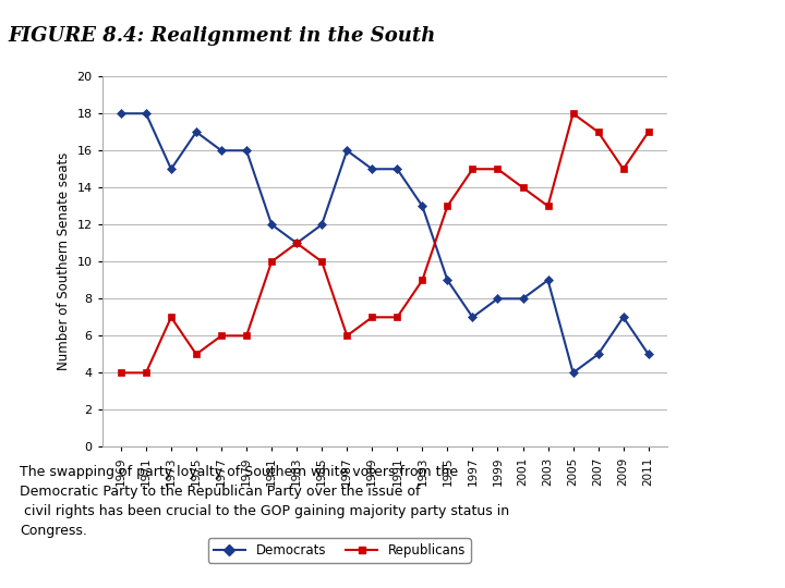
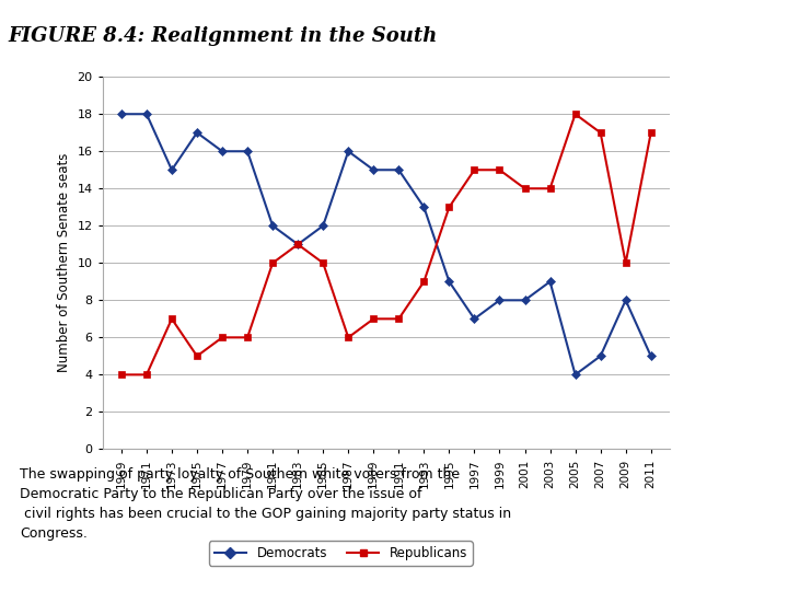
Republicans/2003: 13 -> 14
Democrats/2009: 7 -> 8
Republicans/2009: 15 -> 10
